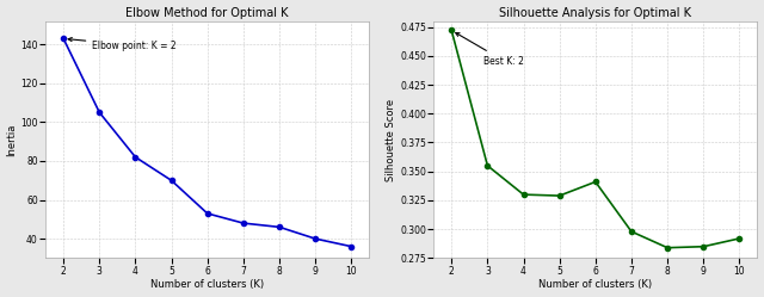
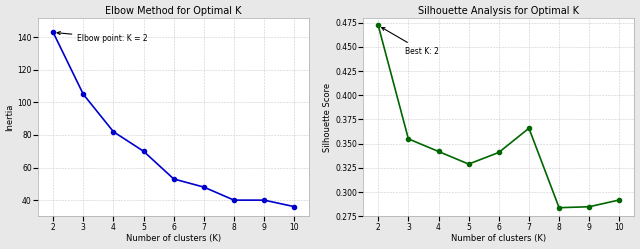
Elbow Method for Optimal K/8: 46 -> 40
Silhouette Analysis for Optimal K/4: 0.330 -> 0.342
Silhouette Analysis for Optimal K/7: 0.298 -> 0.366
